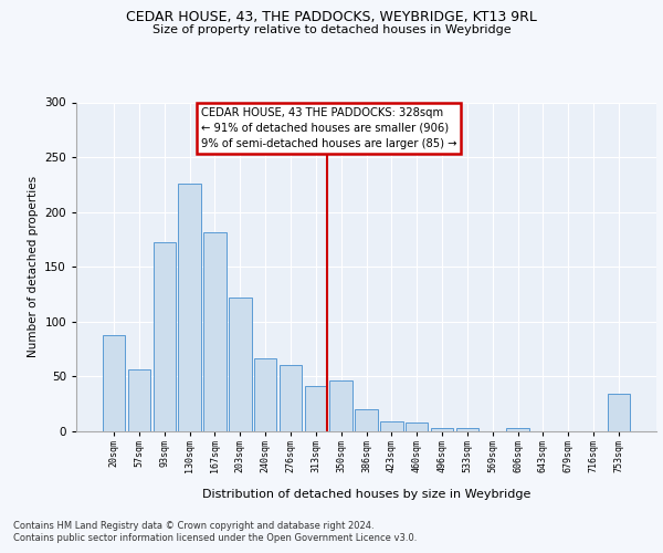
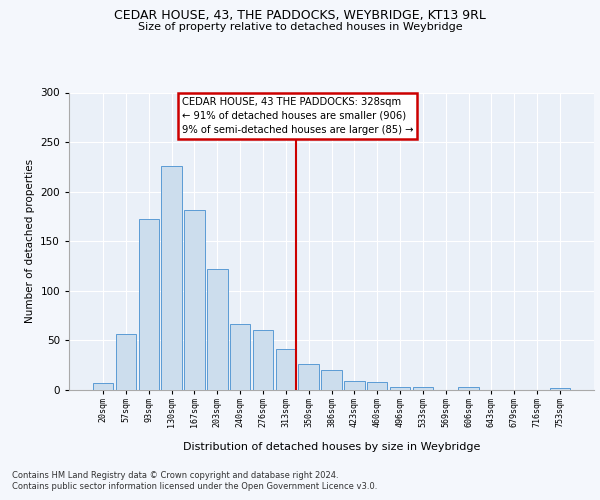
20sqm: 88 -> 7
350sqm: 46 -> 26
753sqm: 34 -> 2
